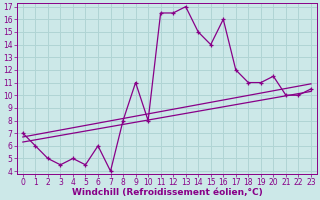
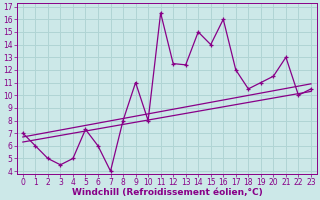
5: 4.5 -> 7.3
12: 16.5 -> 12.5
13: 17.0 -> 12.4
18: 11.0 -> 10.5
21: 10.0 -> 13.0
